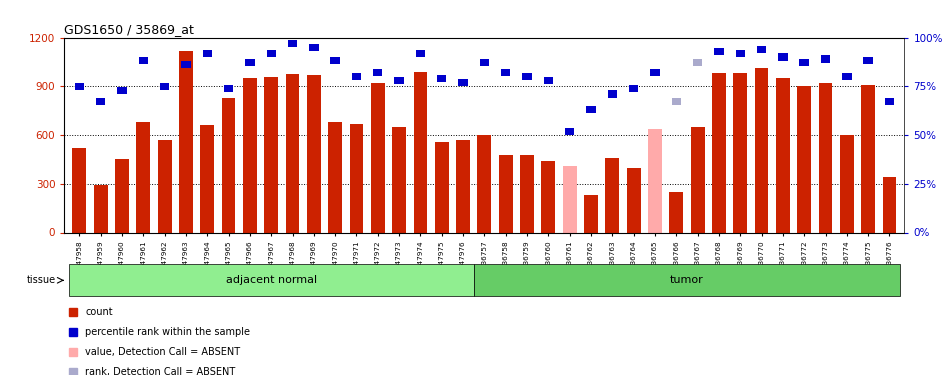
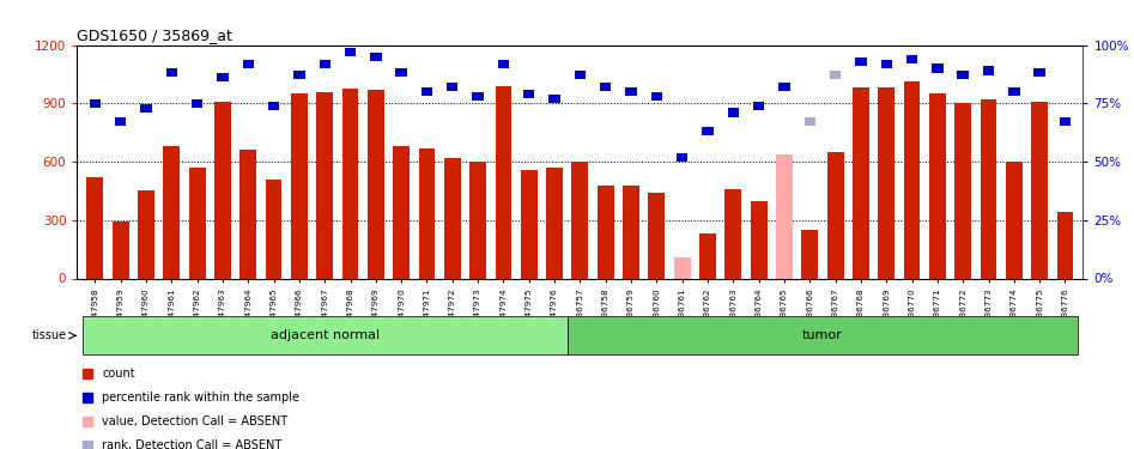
GSM47963: 1120 -> 910
GSM47965: 830 -> 510
GSM47972: 920 -> 620
GSM47973: 650 -> 600
GSM36761: 410 -> 110
